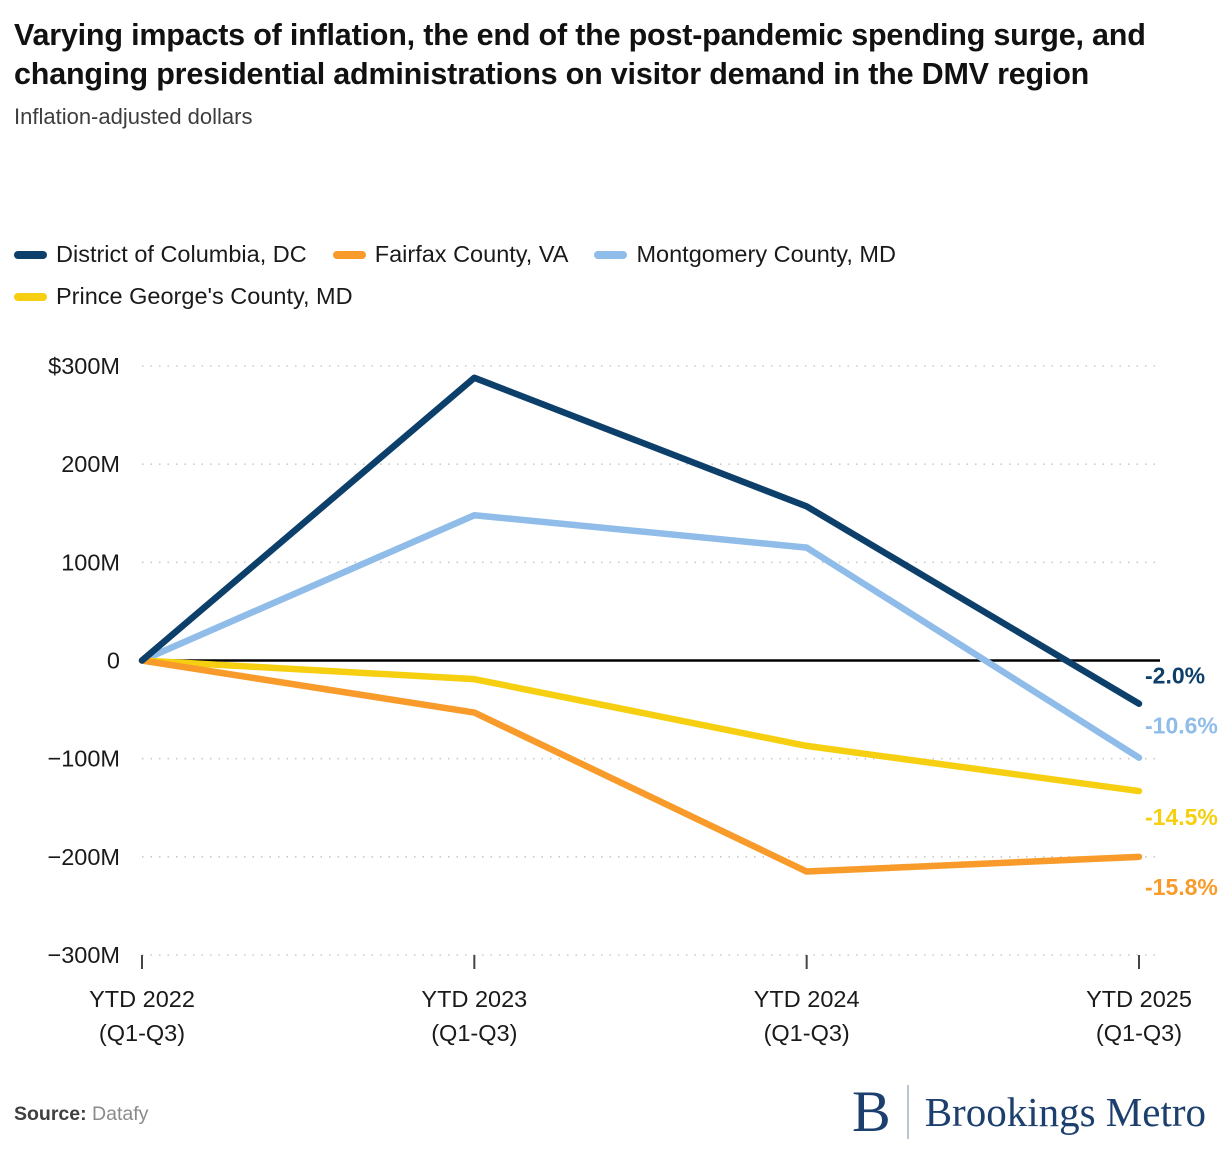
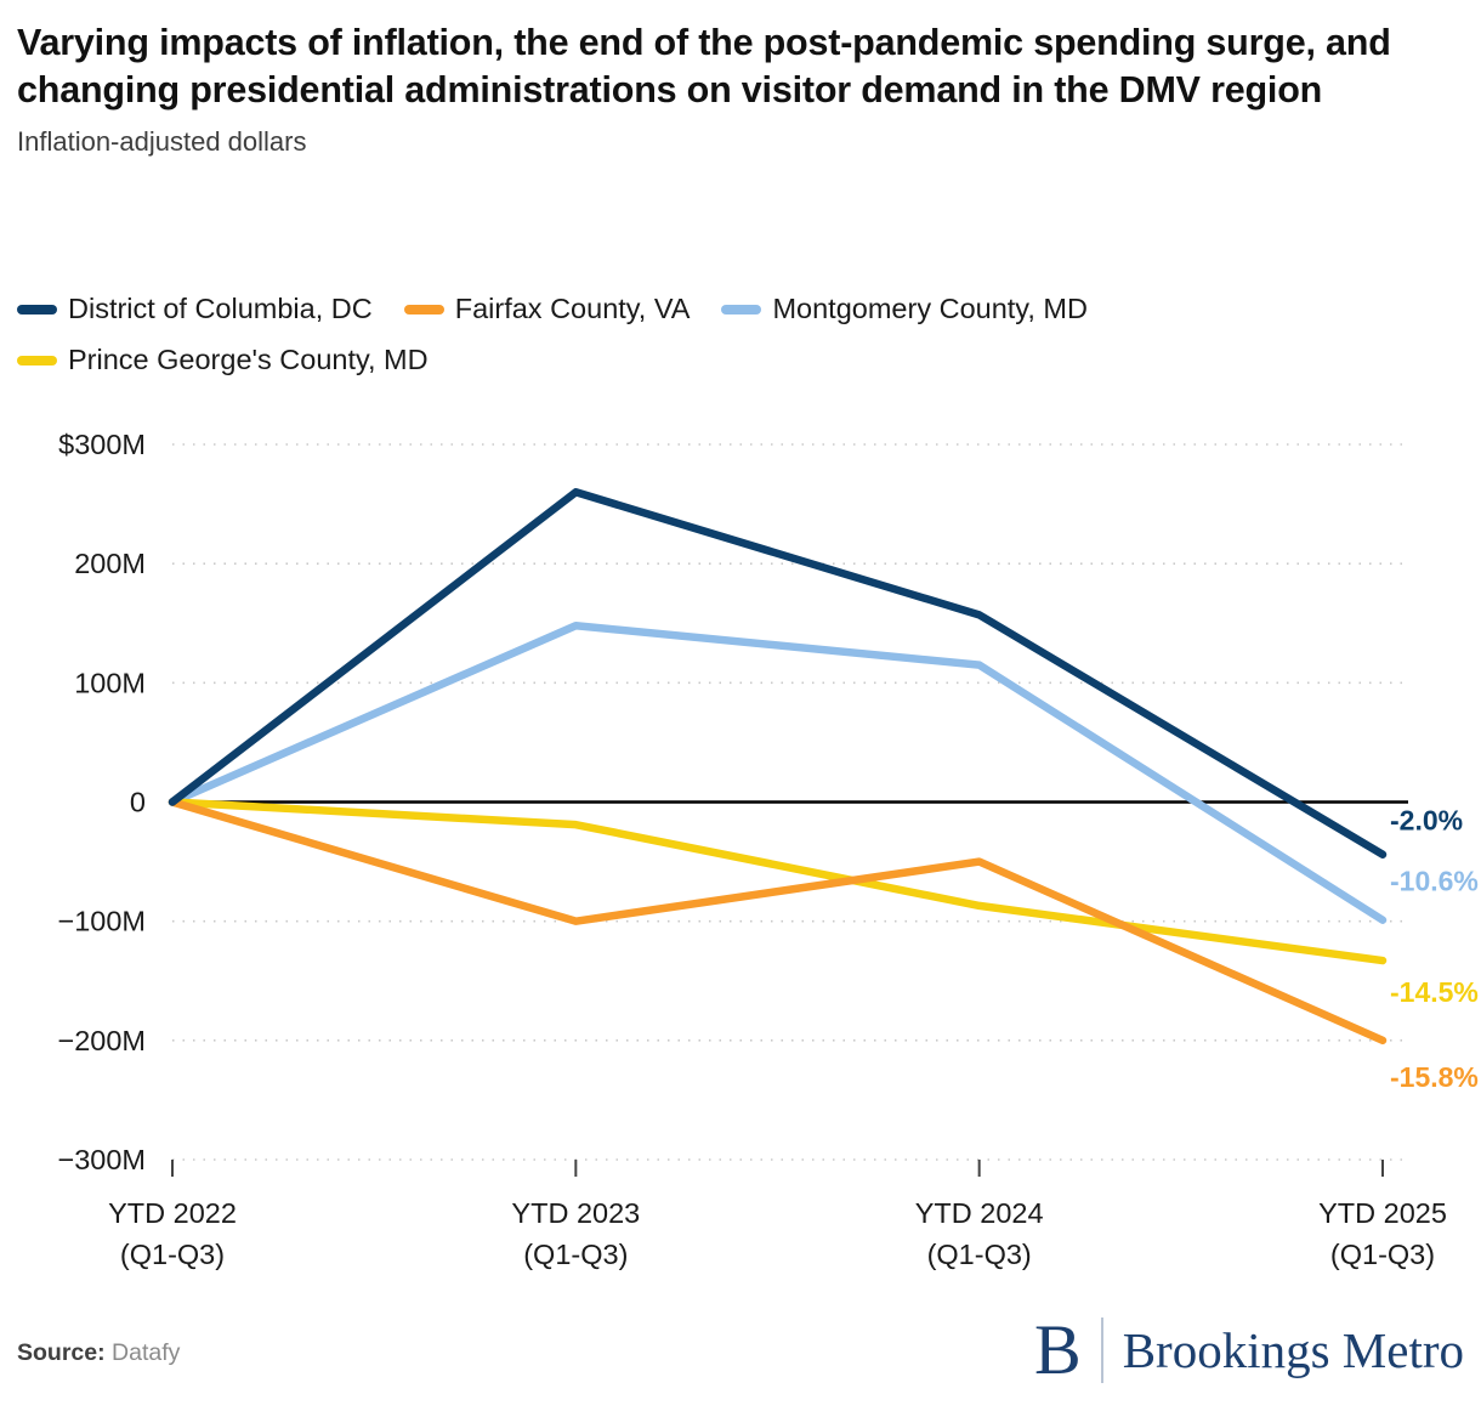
District of Columbia, DC/YTD 2023 (Q1-Q3): $290M -> $260M
Fairfax County, VA/YTD 2023 (Q1-Q3): -$50M -> -$100M
Fairfax County, VA/YTD 2024 (Q1-Q3): -$220M -> -$50M
